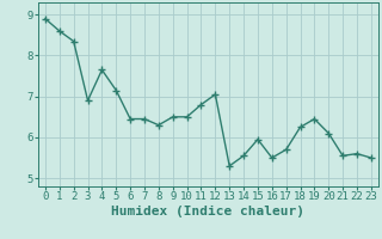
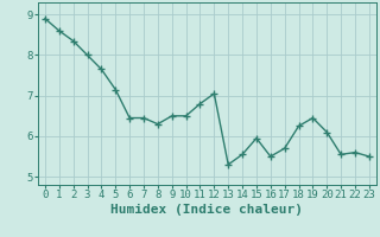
3: 6.90 -> 8.00
